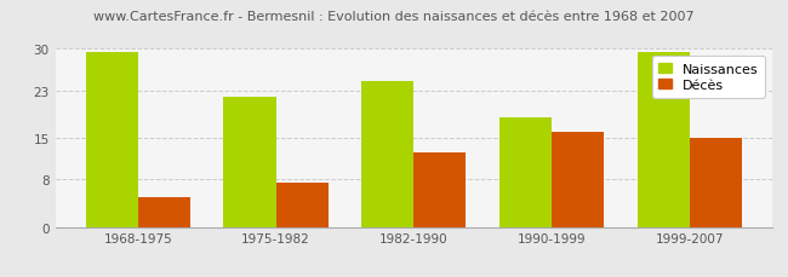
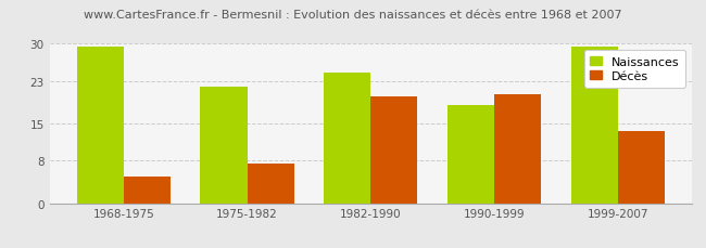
Décès/1982-1990: 12.5 -> 20.0
Décès/1990-1999: 16.0 -> 20.5
Décès/1999-2007: 15.0 -> 13.5
